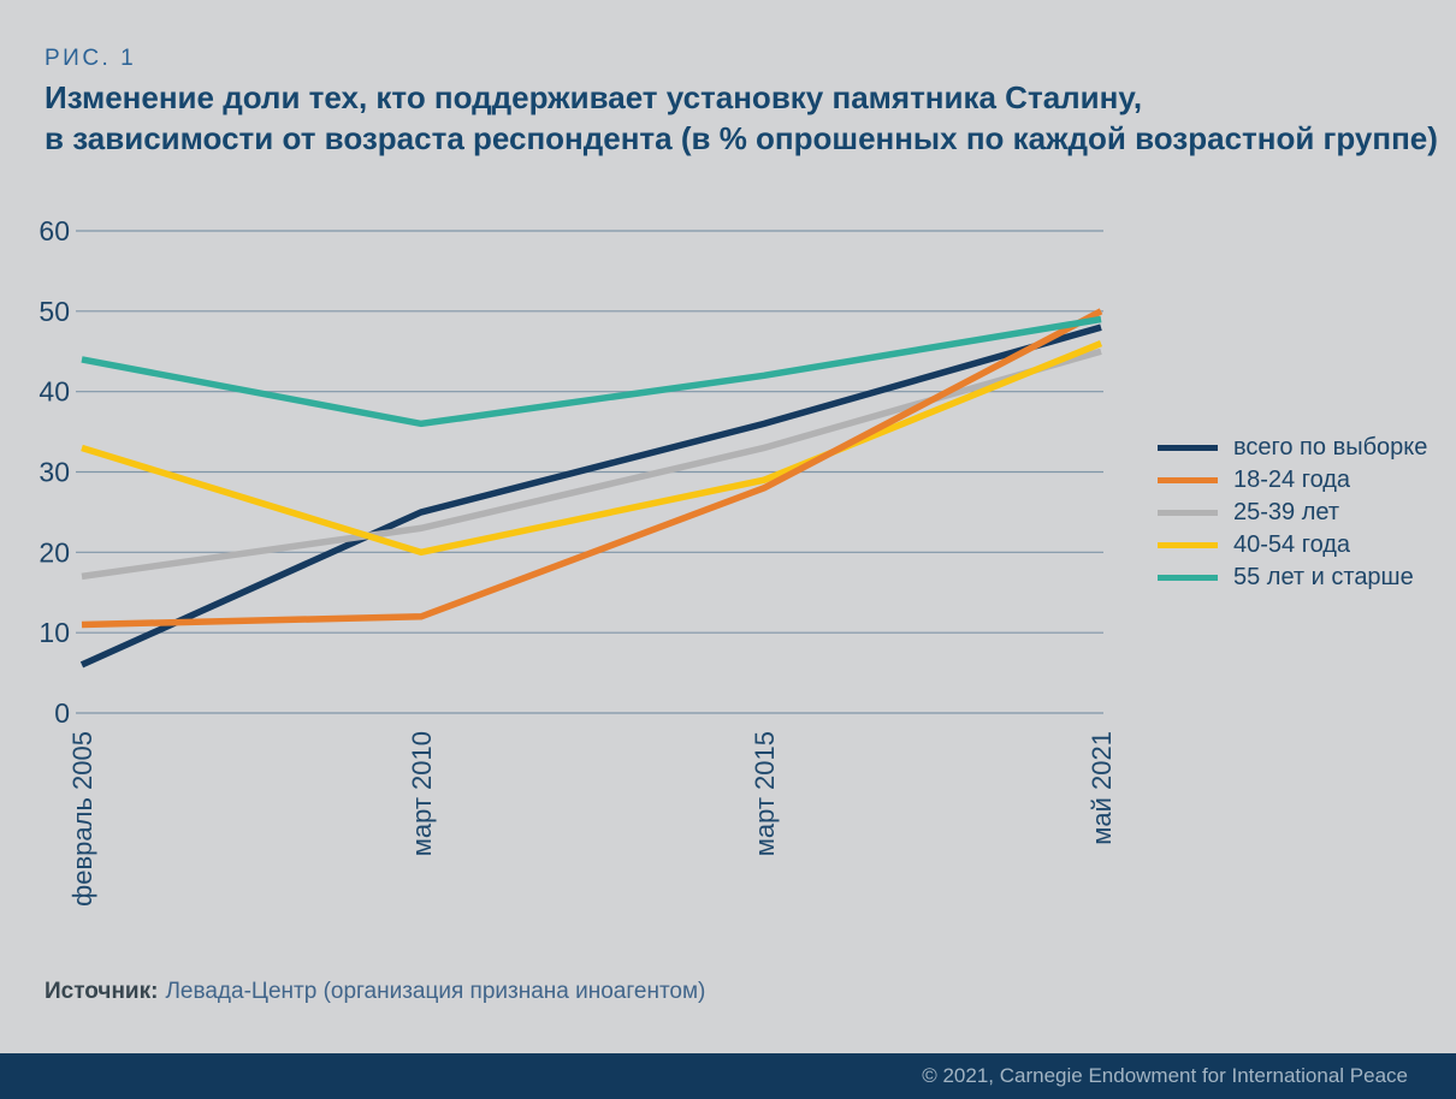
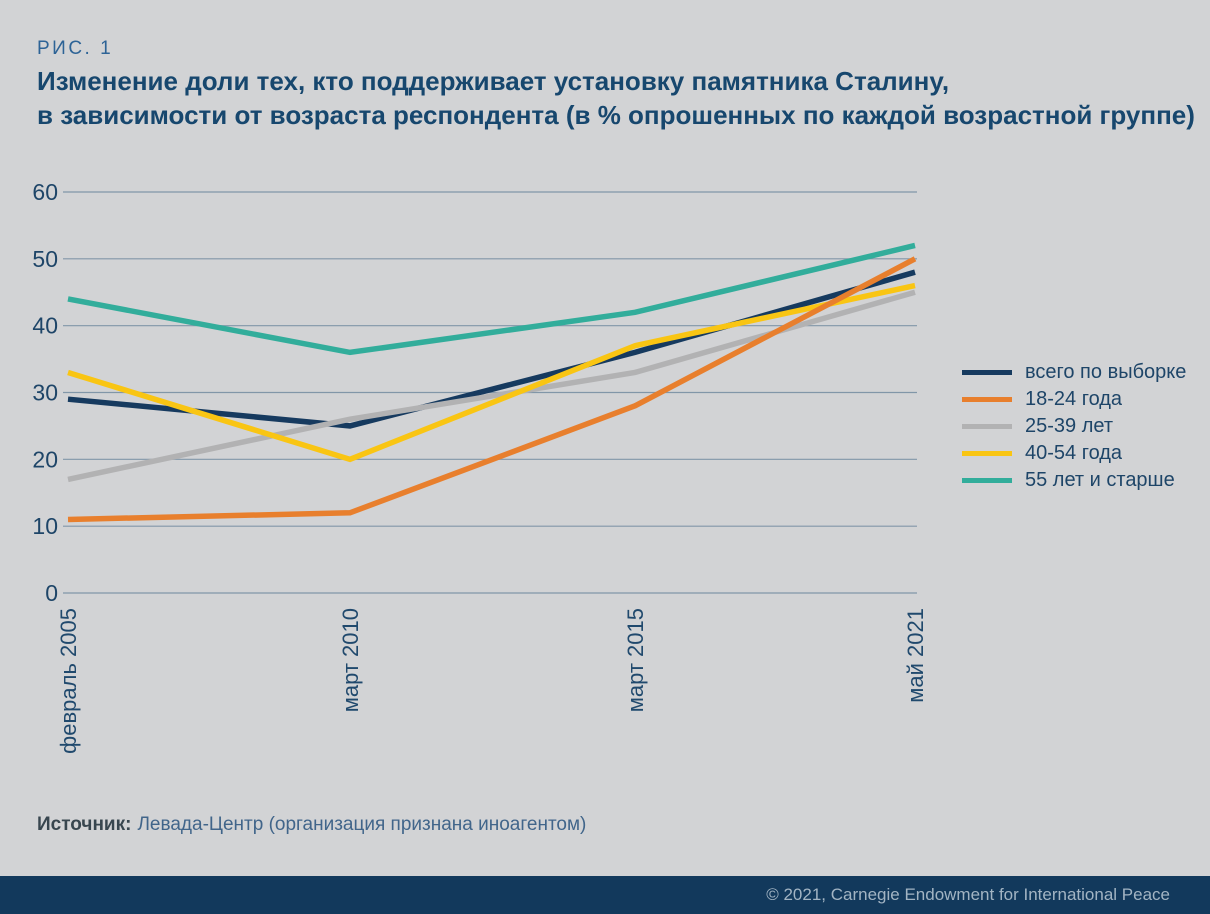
всего по выборке/февраль 2005: 6 -> 29
25-39 лет/март 2010: 23 -> 26
40-54 года/март 2015: 29 -> 37
55 лет и старше/май 2021: 49 -> 52
